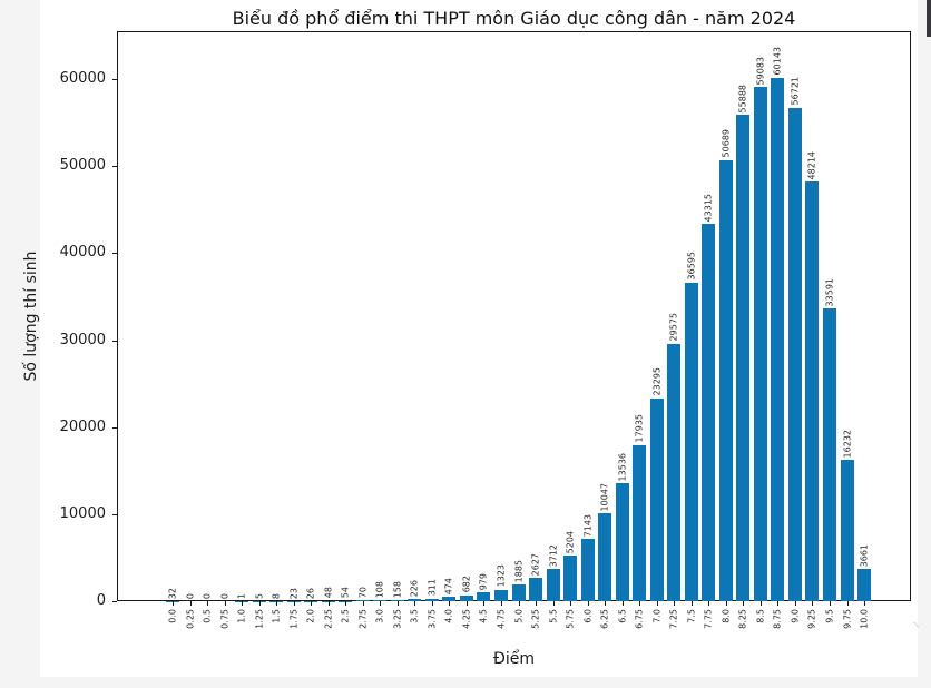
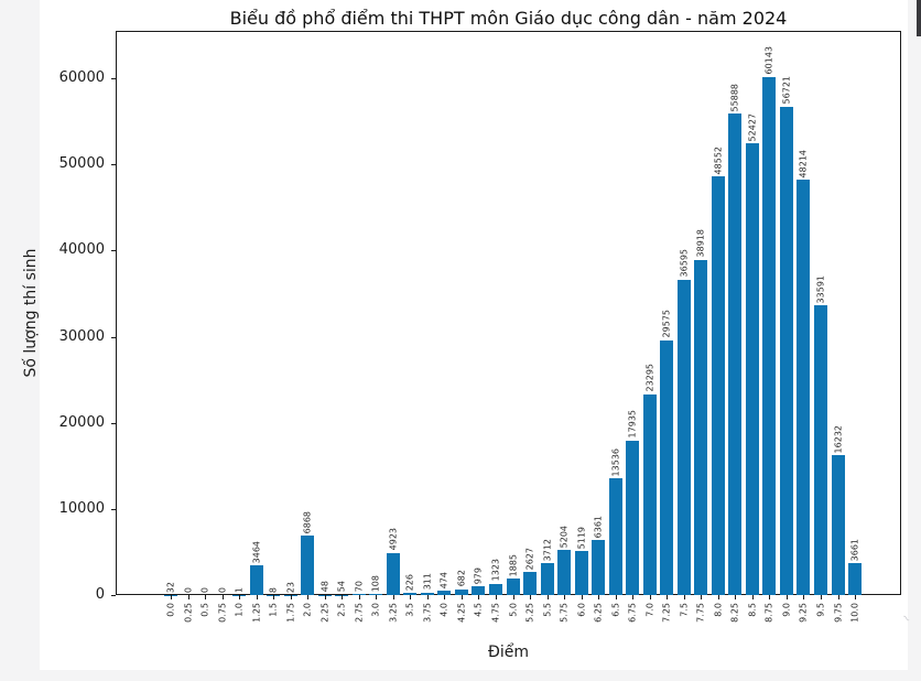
1.25: 5 -> 3464
2.0: 26 -> 6868
3.25: 158 -> 4923
6.0: 7143 -> 5119
6.25: 10047 -> 6361
7.75: 43315 -> 38918
8.0: 50689 -> 48552
8.5: 59083 -> 52427
